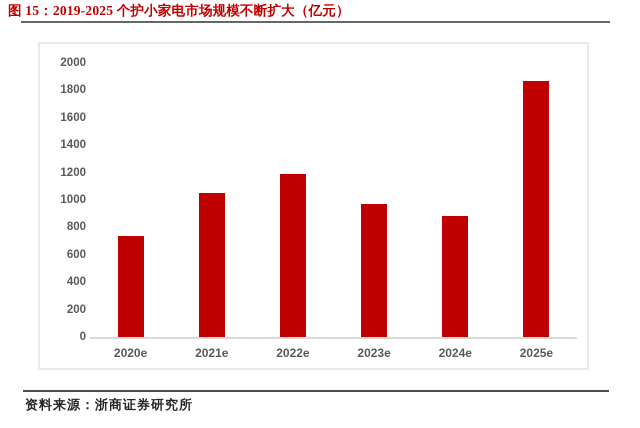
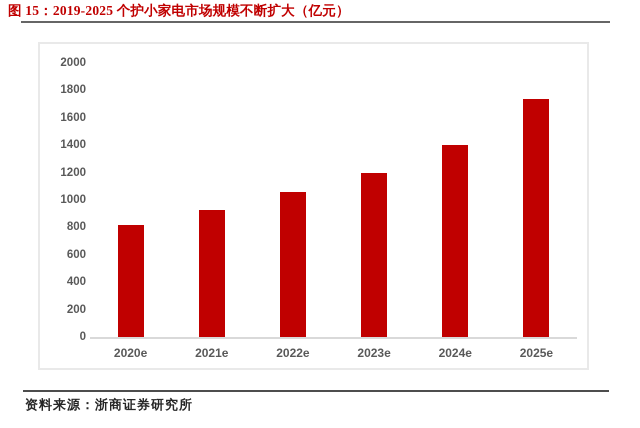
2020e: 740 -> 820
2021e: 1050 -> 920
2022e: 1190 -> 1060
2023e: 970 -> 1200
2024e: 880 -> 1400
2025e: 1870 -> 1740
